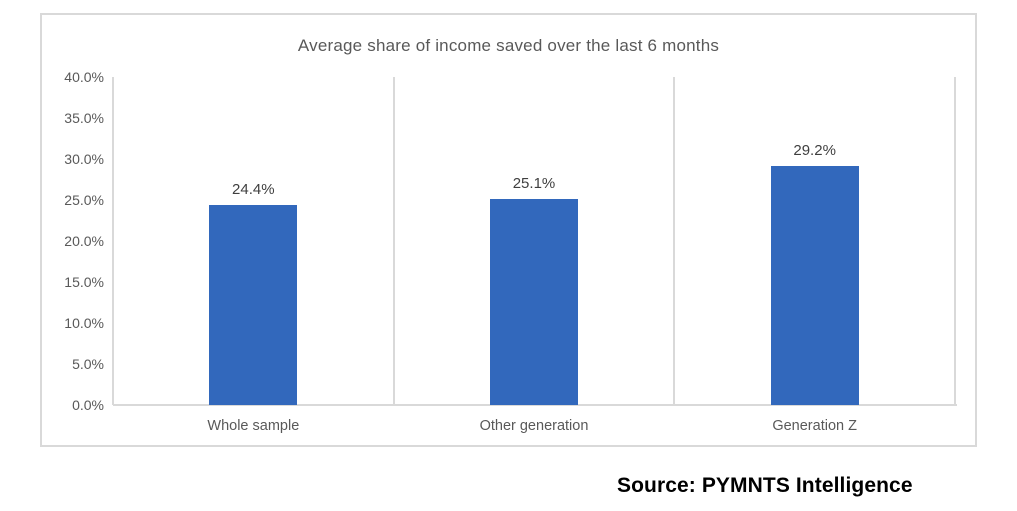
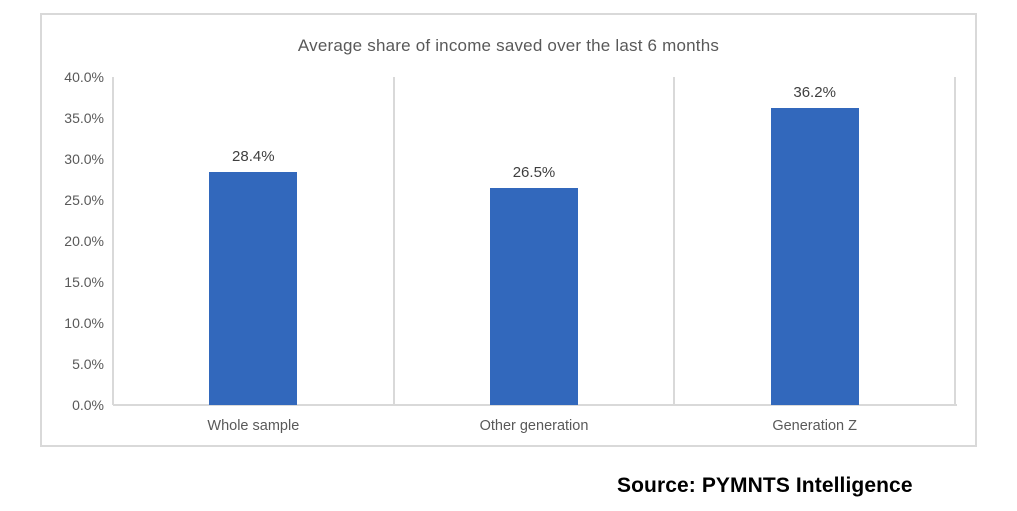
Whole sample: 24.4% -> 28.4%
Other generation: 25.1% -> 26.5%
Generation Z: 29.2% -> 36.2%
